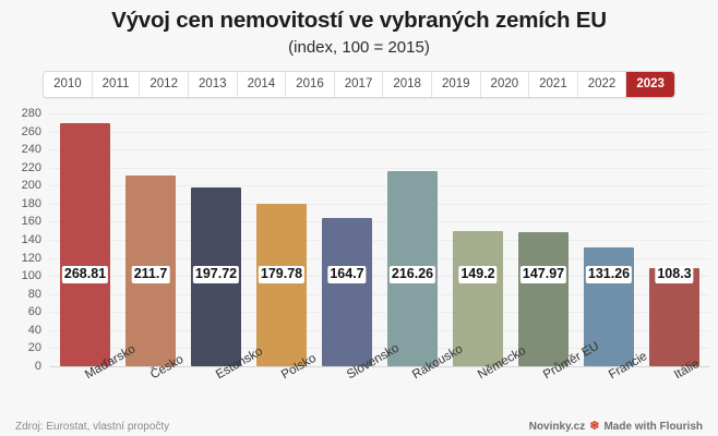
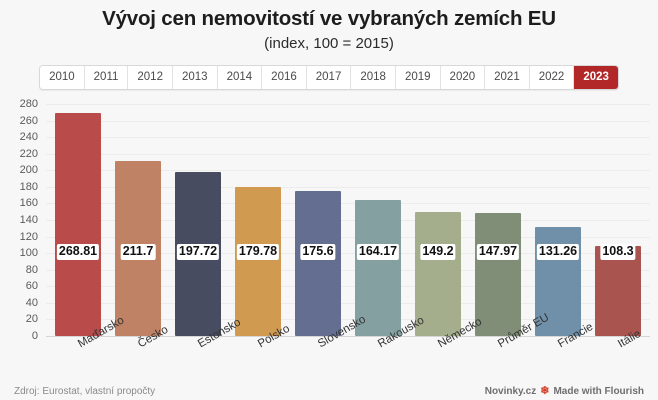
Slovensko: 164.7 -> 175.6
Rakousko: 216.26 -> 164.17
